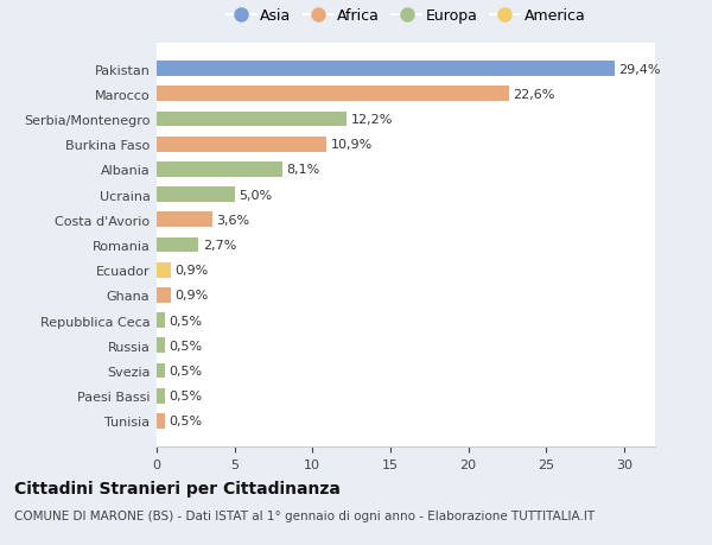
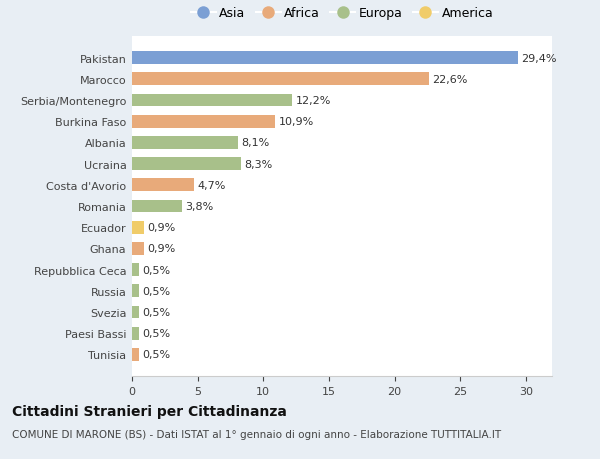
Ucraina: 5,0% -> 8,3%
Costa d'Avorio: 3,6% -> 4,7%
Romania: 2,7% -> 3,8%
